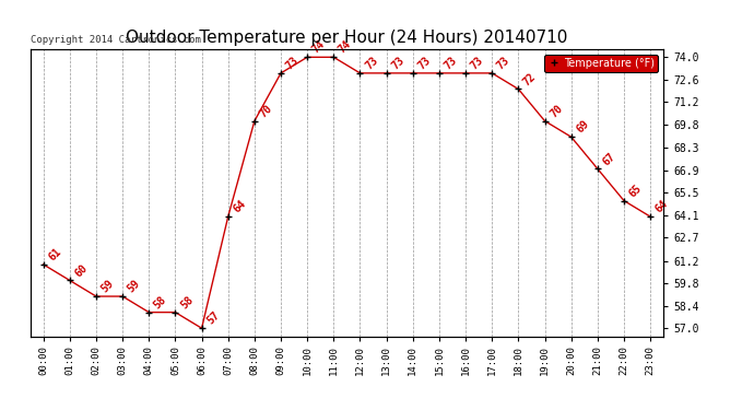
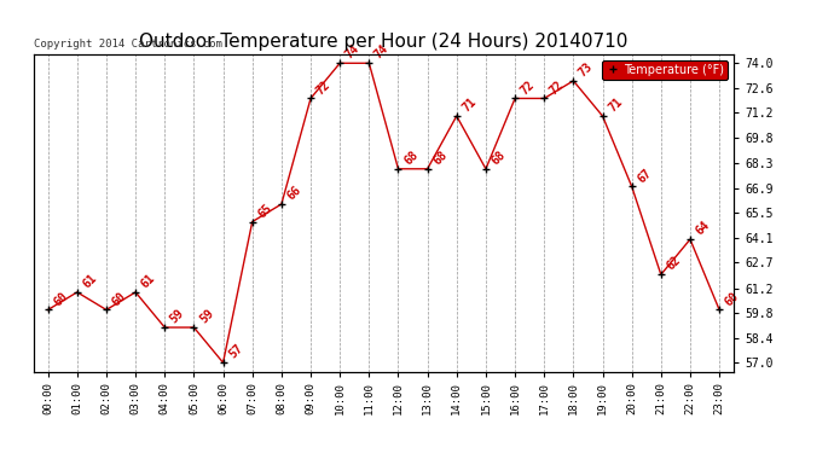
00:00: 61 -> 60
01:00: 60 -> 61
02:00: 59 -> 60
03:00: 59 -> 61
04:00: 58 -> 59
05:00: 58 -> 59
07:00: 64 -> 65
08:00: 70 -> 66
09:00: 73 -> 72
12:00: 73 -> 68
13:00: 73 -> 68
14:00: 73 -> 71
15:00: 73 -> 68
16:00: 73 -> 72
17:00: 73 -> 72
18:00: 72 -> 73
19:00: 70 -> 71
20:00: 69 -> 67
21:00: 67 -> 62
22:00: 65 -> 64
23:00: 64 -> 60
